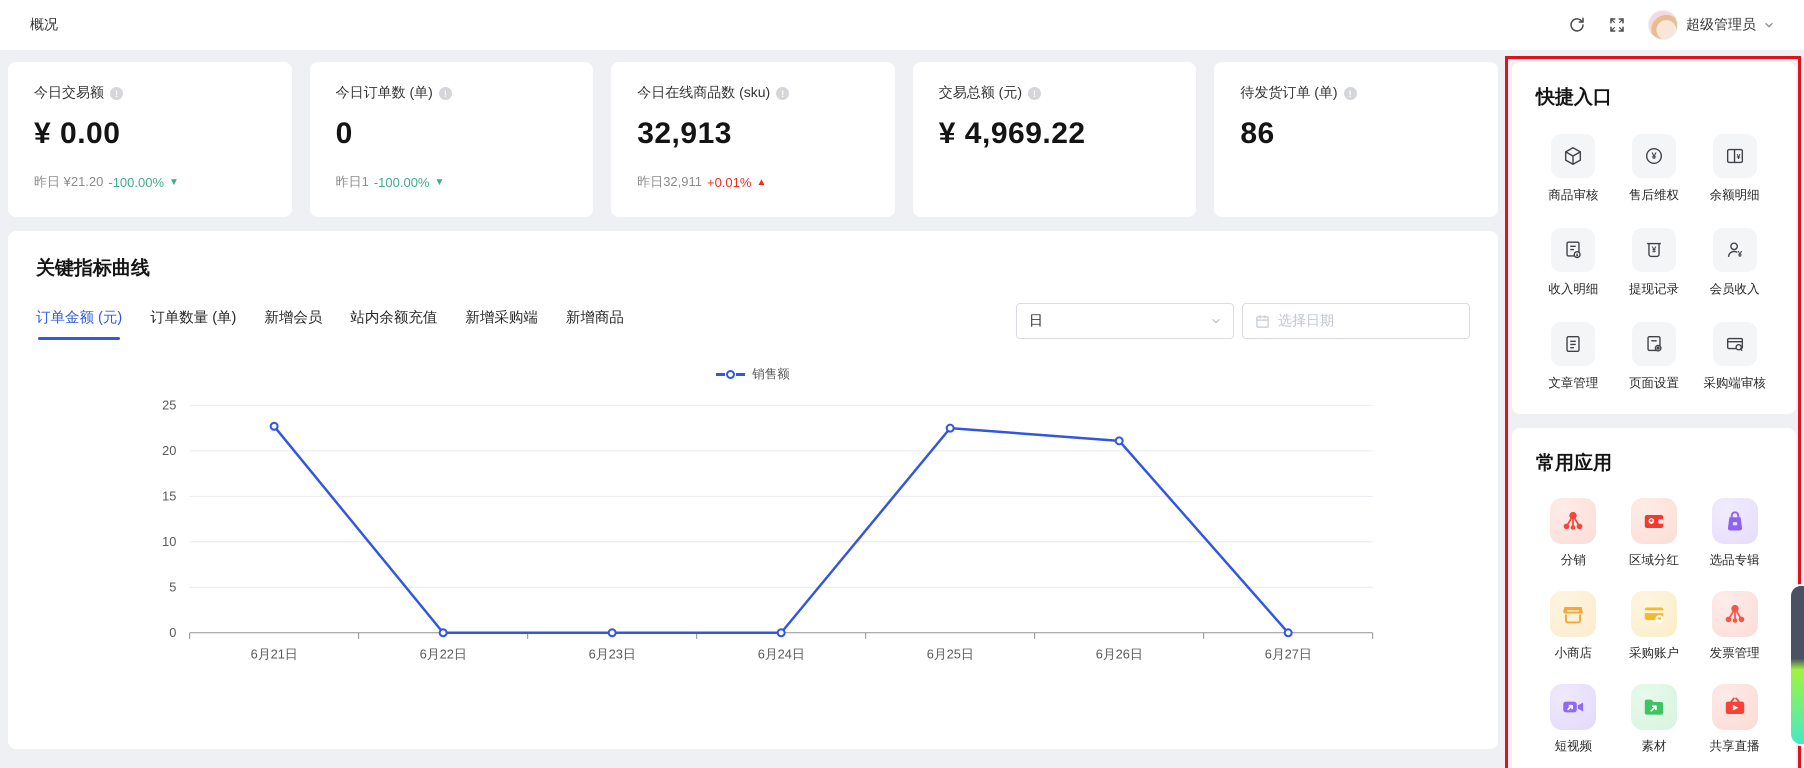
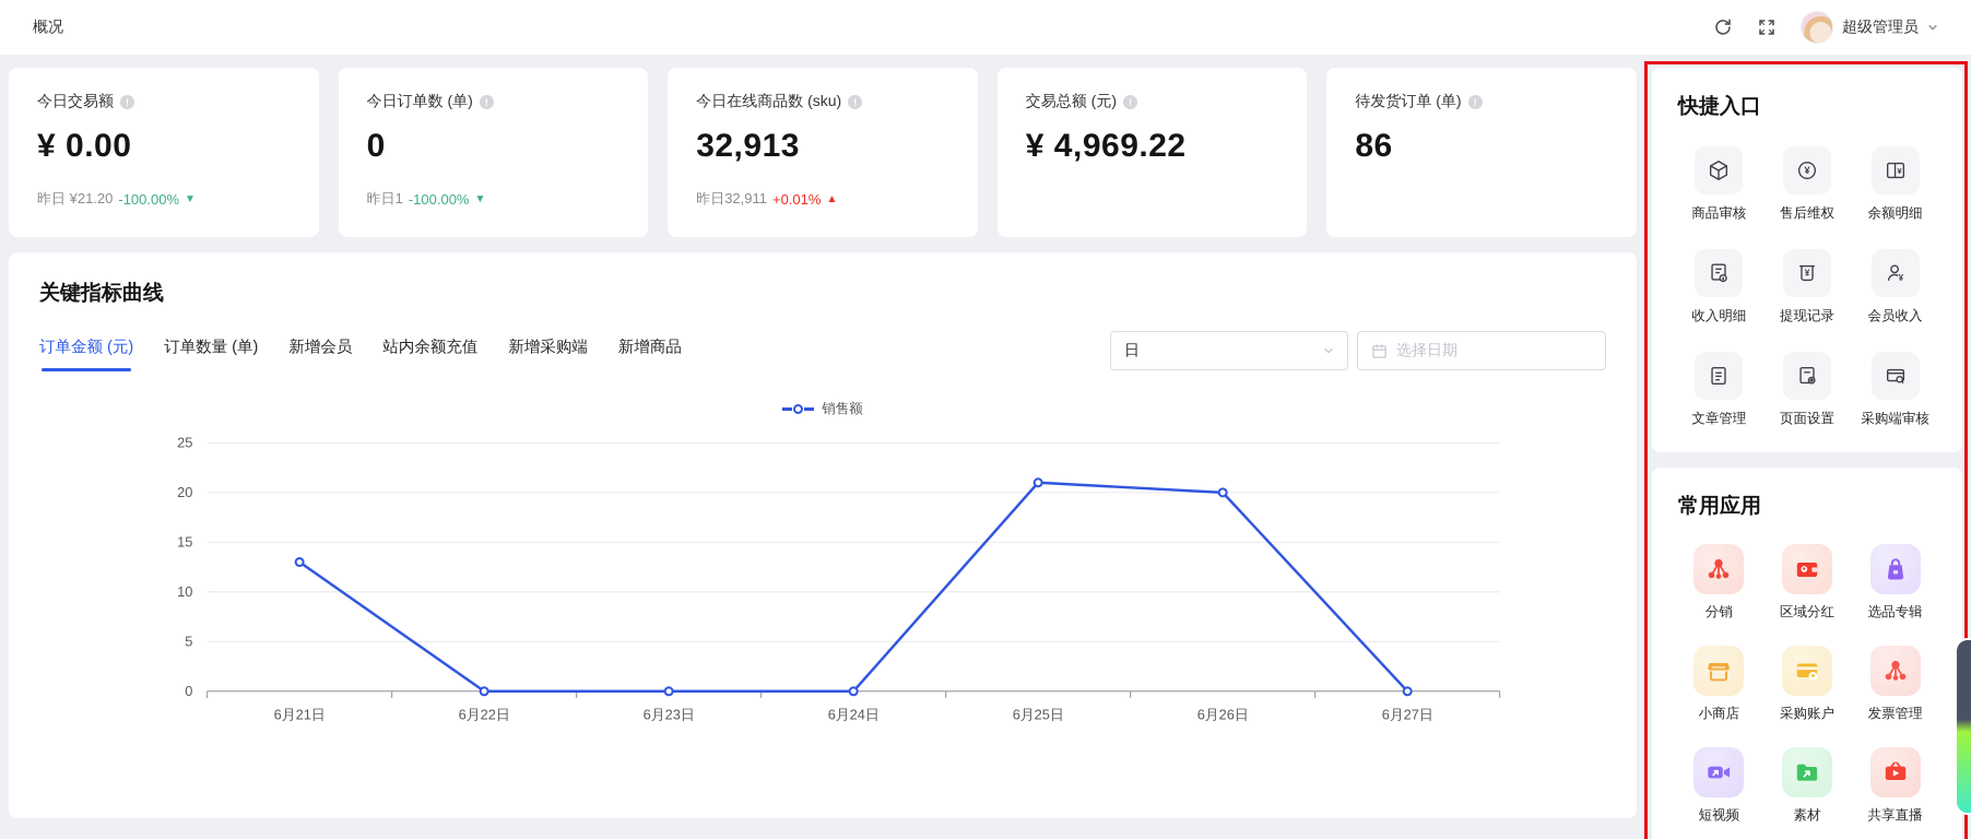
6月21日: 23 -> 13
6月25日: 22 -> 21
6月26日: 21 -> 20
